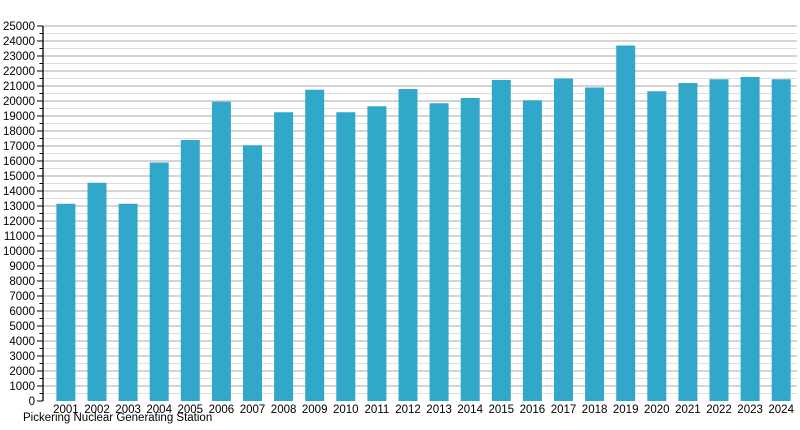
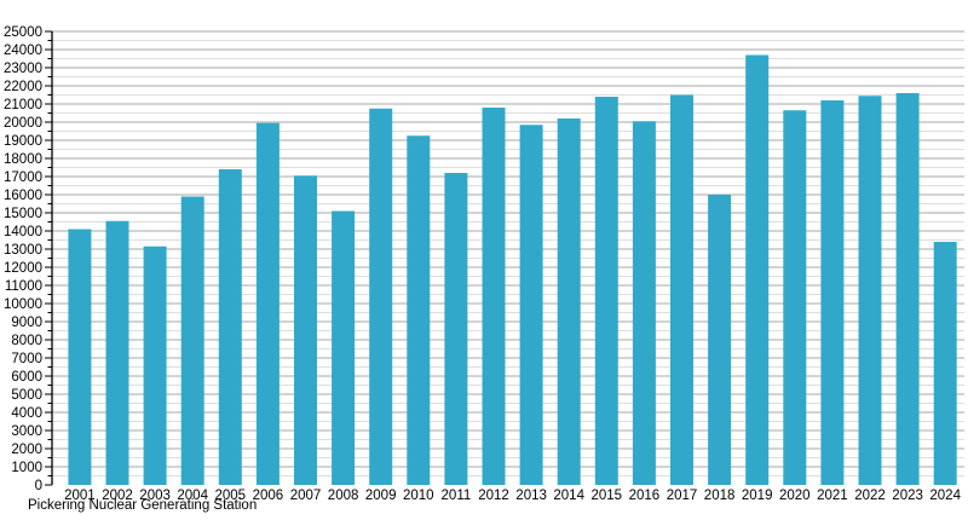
2001: 13200 -> 14100
2008: 19200 -> 15100
2011: 19600 -> 17200
2018: 20900 -> 16000
2024: 21400 -> 13400
